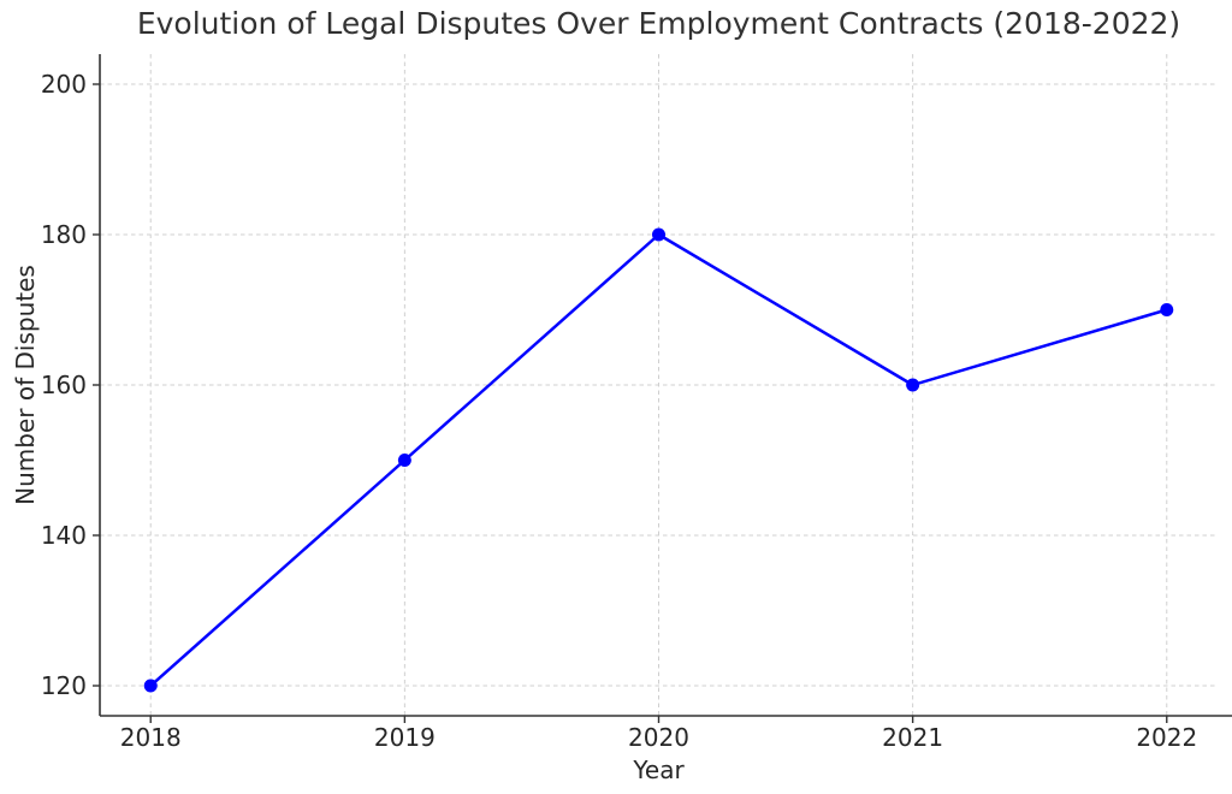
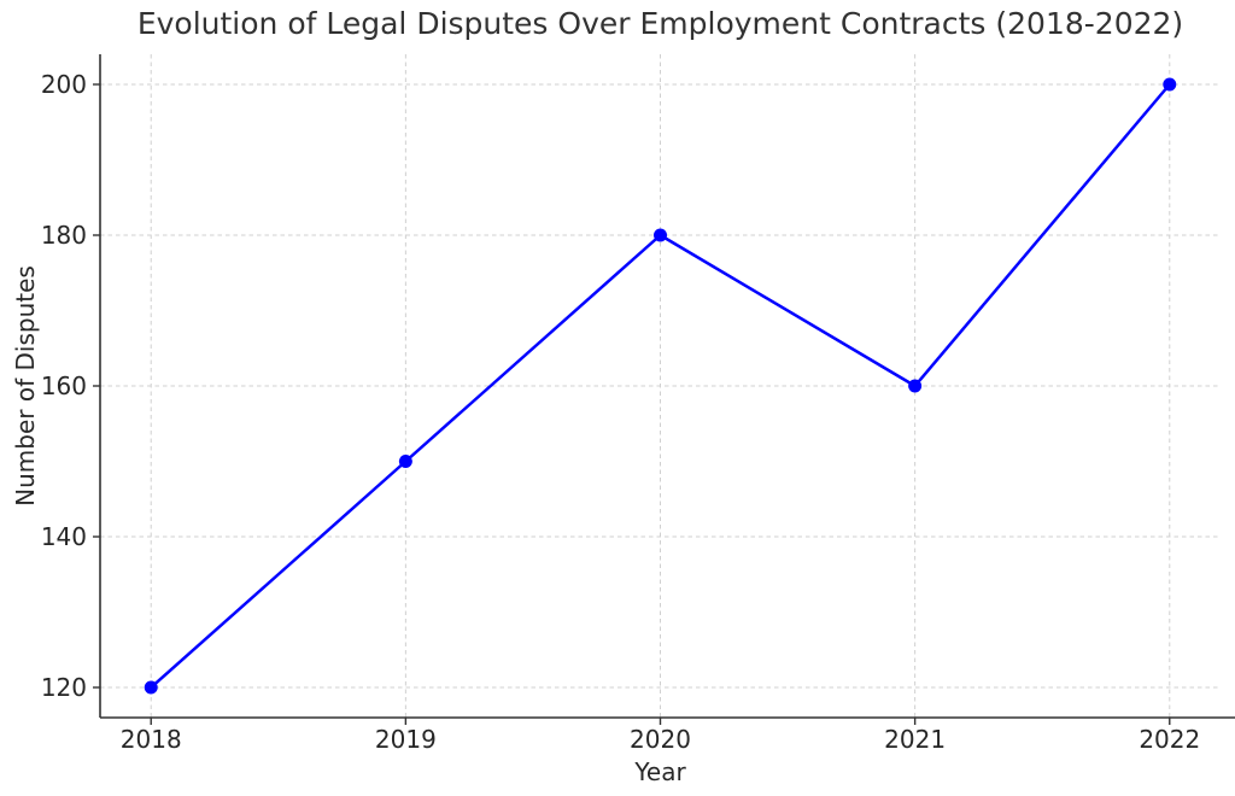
2022: 170 -> 200
